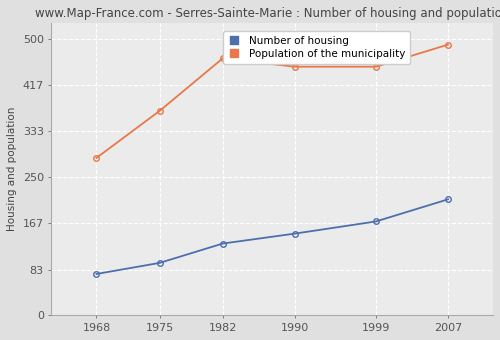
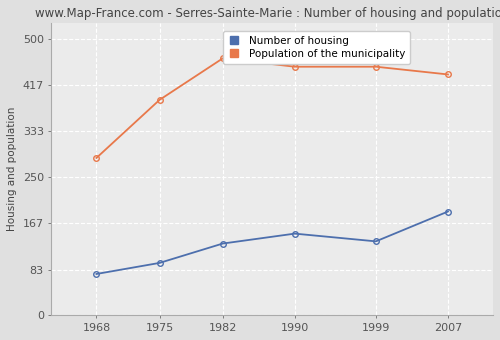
Population of the municipality/1975: 370 -> 390
Number of housing/1999: 170 -> 134
Number of housing/2007: 210 -> 188
Population of the municipality/2007: 490 -> 436
